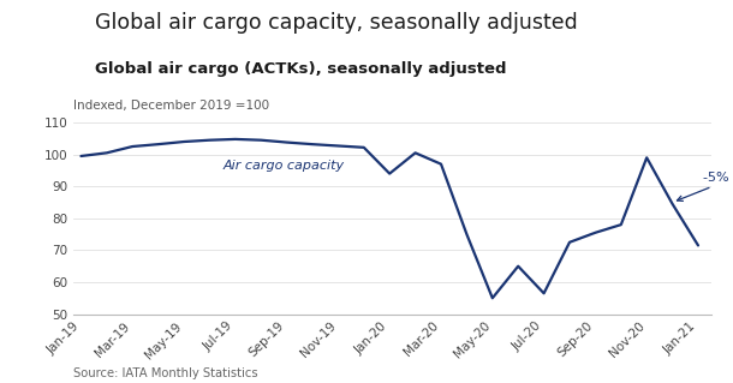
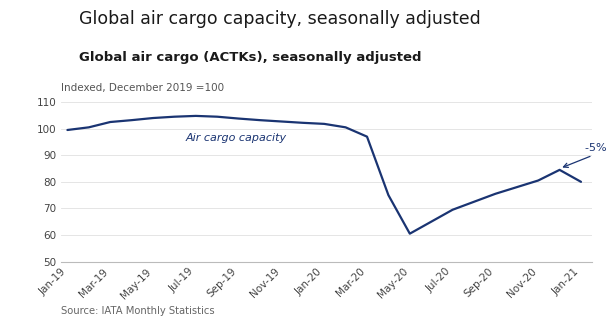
Jan-20: 94.0 -> 101.8
May-20: 55.0 -> 60.5
Jul-20: 56.5 -> 69.5
Nov-20: 99.0 -> 80.5
Jan-21: 71.5 -> 80.0
